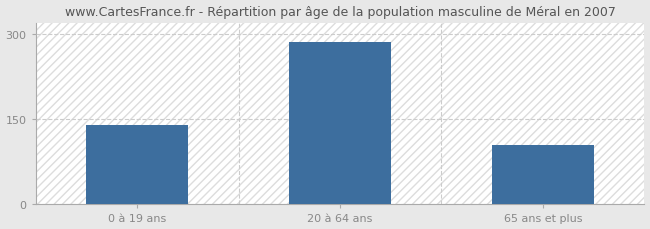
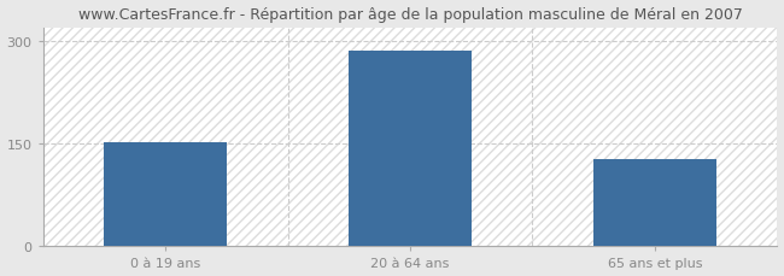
0 à 19 ans: 140 -> 153
65 ans et plus: 104 -> 128
